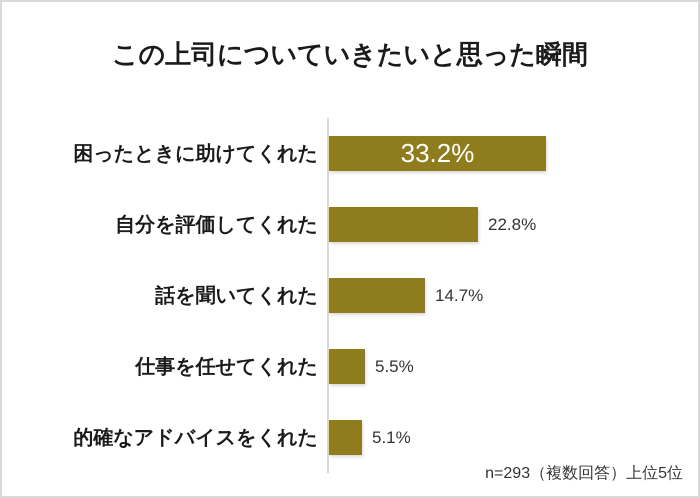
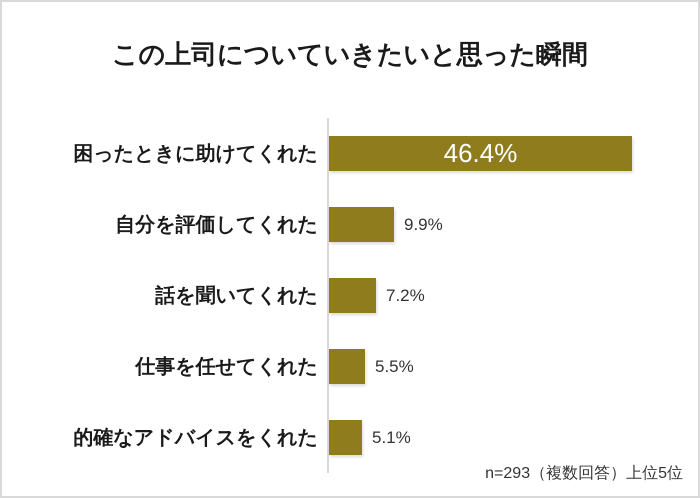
困ったときに助けてくれた: 33.2% -> 46.4%
自分を評価してくれた: 22.8% -> 9.9%
話を聞いてくれた: 14.7% -> 7.2%
